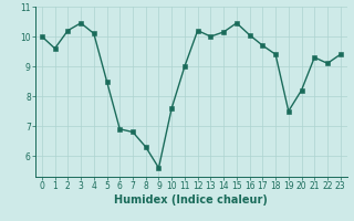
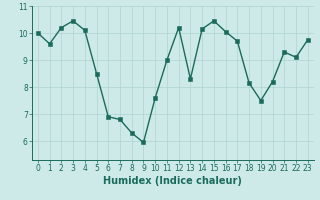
9: 5.60 -> 5.95
13: 10.00 -> 8.30
18: 9.40 -> 8.15
23: 9.40 -> 9.75
